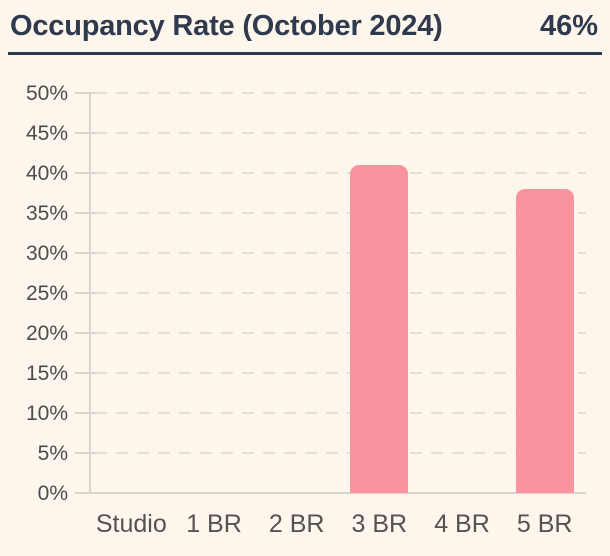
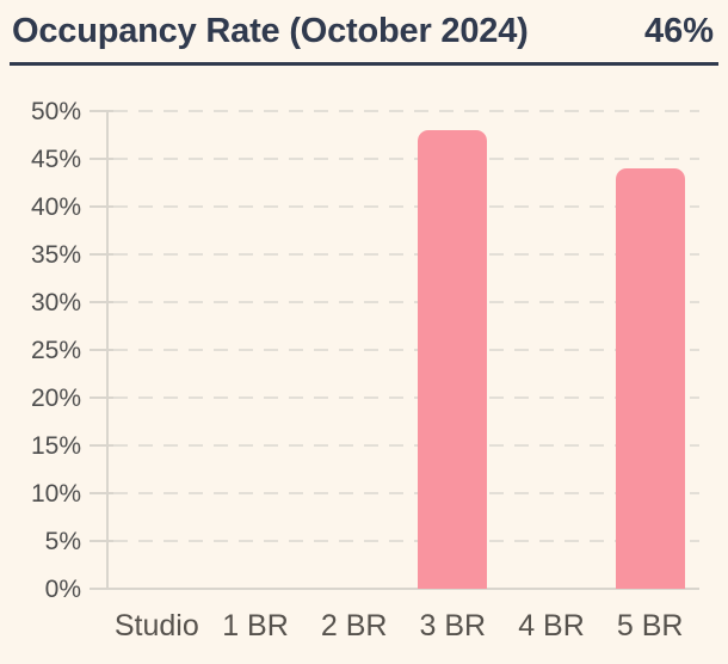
3 BR: 41% -> 48%
5 BR: 38% -> 44%
